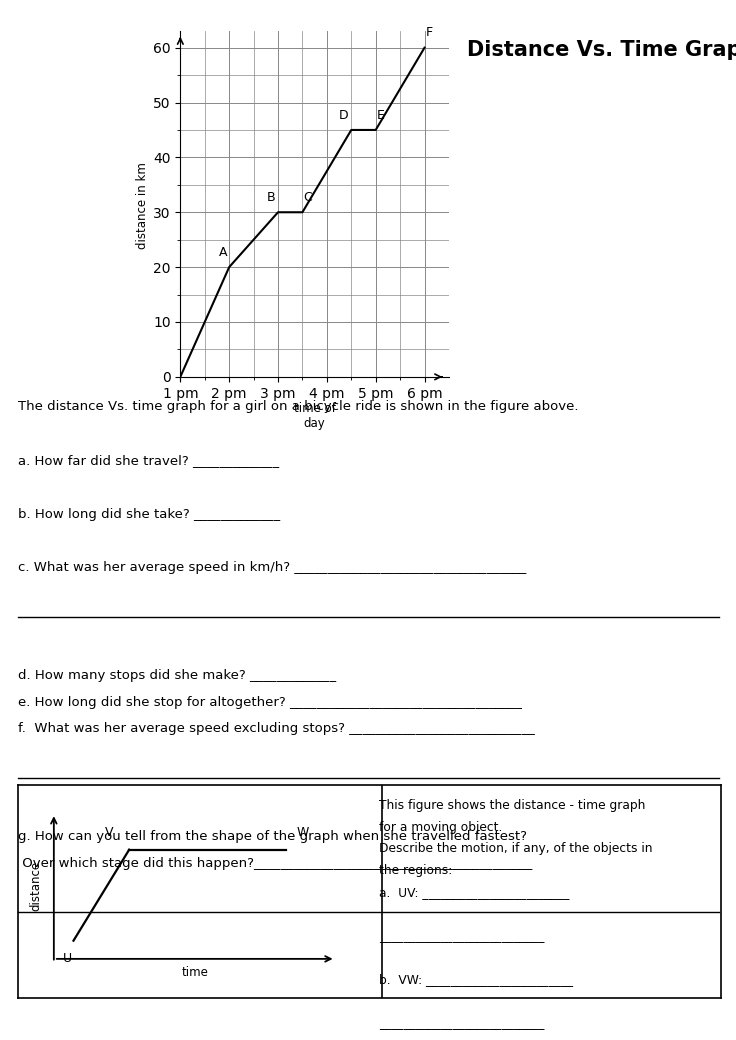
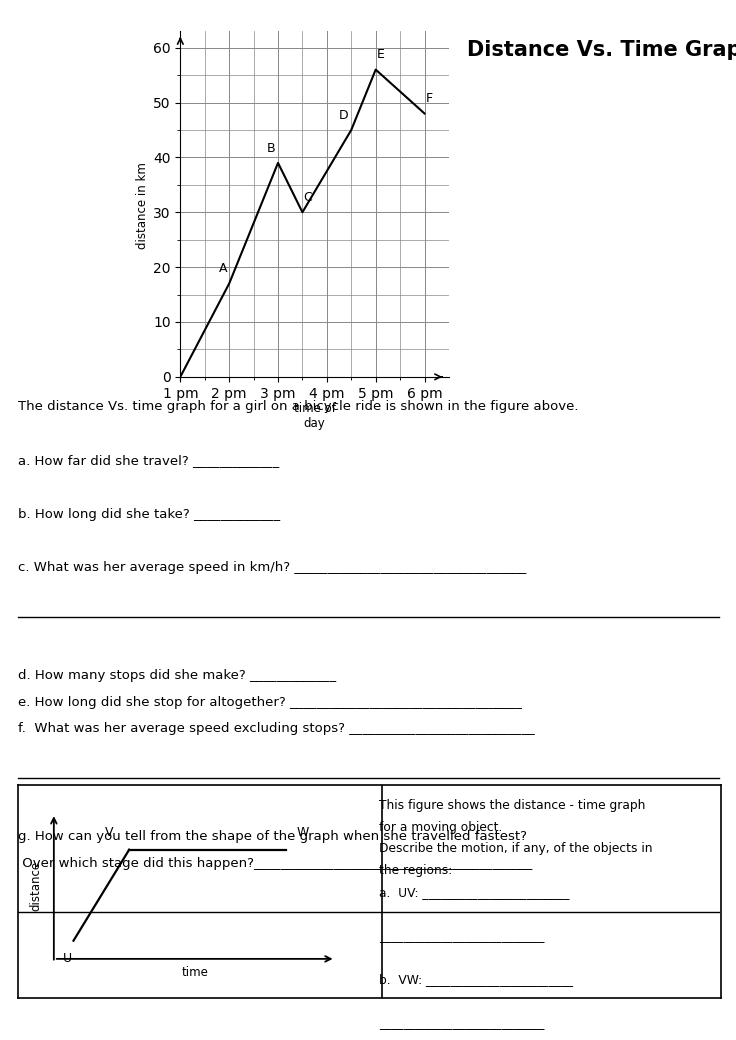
2 pm: 20 -> 17
3 pm: 30 -> 39
5 pm: 45 -> 56
6 pm: 60 -> 48
